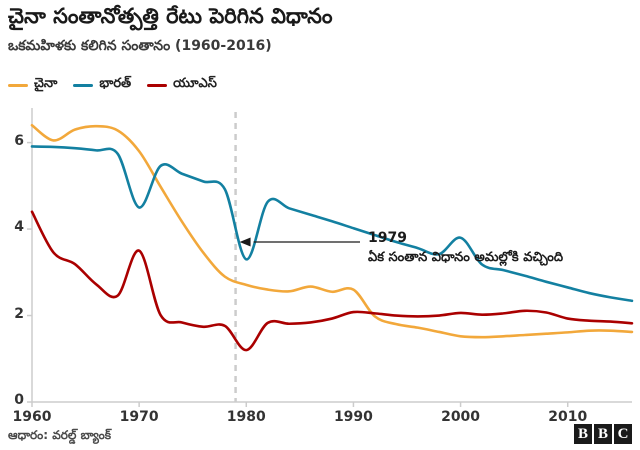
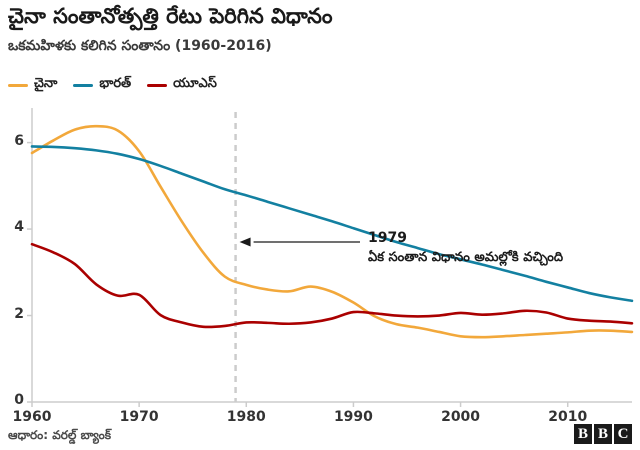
చైనా/1960: 6.4 -> 5.8
యూఎస్/1960: 4.4 -> 3.6
భారత్/1970: 4.5 -> 5.6
యూఎస్/1970: 3.5 -> 2.5
భారత్/1980: 3.3 -> 4.8
యూఎస్/1980: 1.2 -> 1.8
చైనా/1990: 2.6 -> 2.3
భారత్/2000: 3.8 -> 3.3
